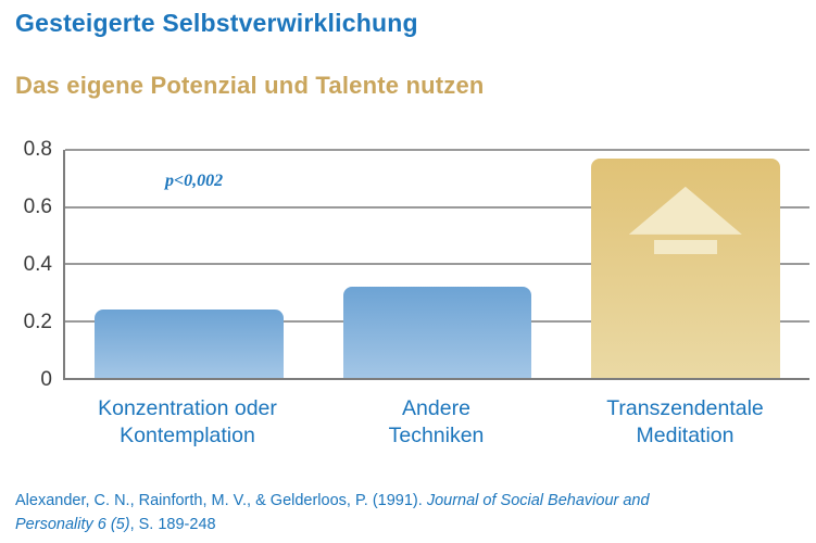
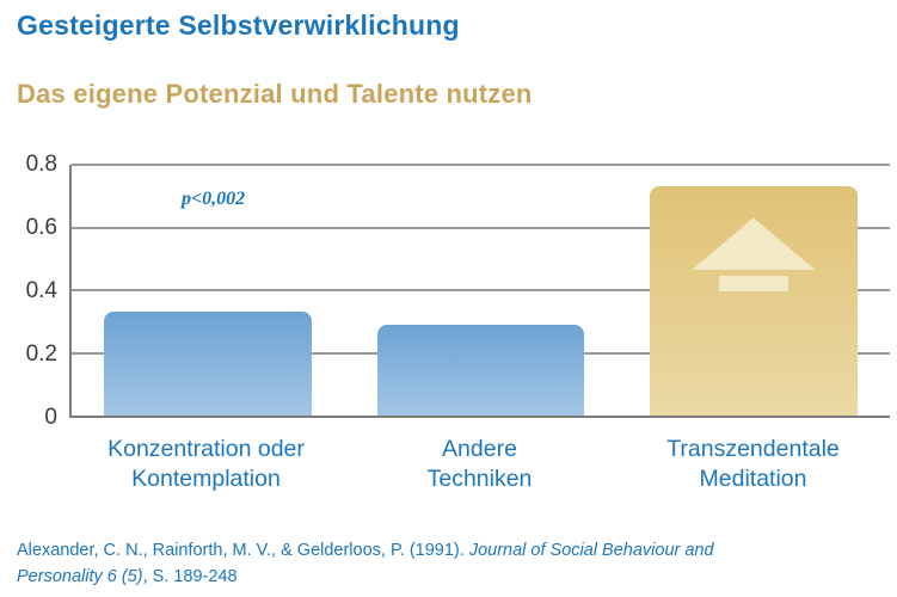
Konzentration oder Kontemplation: 0.24 -> 0.33
Andere Techniken: 0.32 -> 0.29
Transzendentale Meditation: 0.77 -> 0.73
